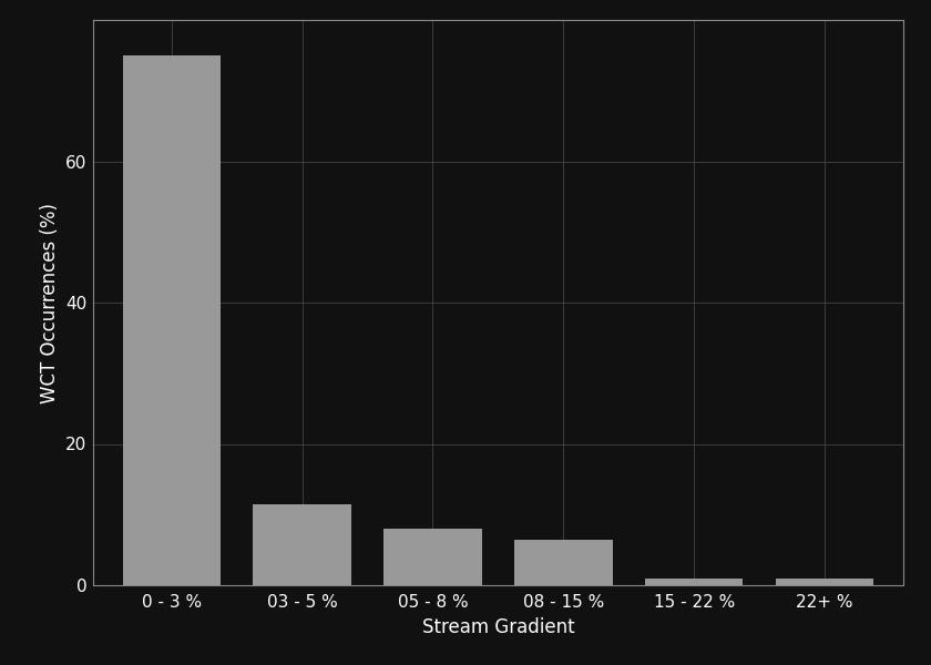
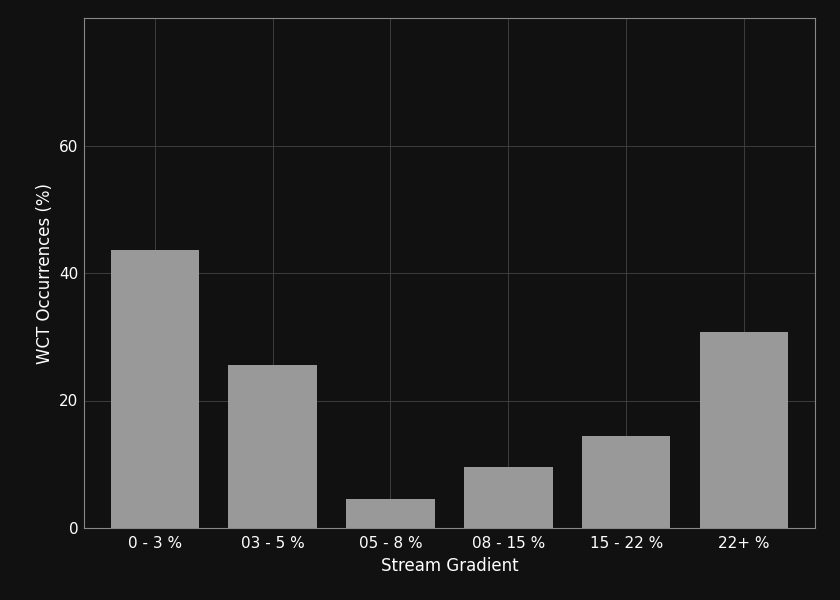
0 - 3 %: 75.0 -> 43.6
03 - 5 %: 11.5 -> 25.6
05 - 8 %: 8.0 -> 4.6
08 - 15 %: 6.5 -> 9.6
15 - 22 %: 1.0 -> 14.4
22+ %: 1.0 -> 30.8
